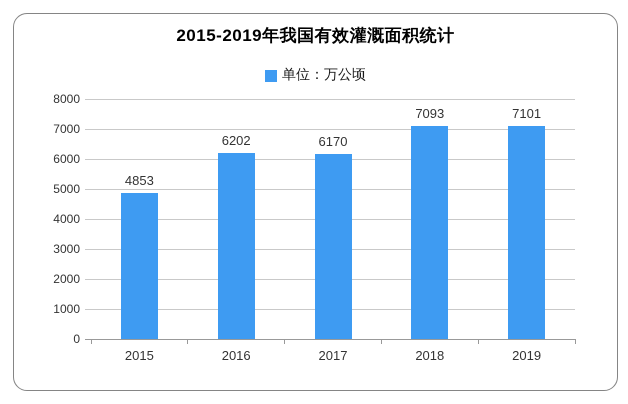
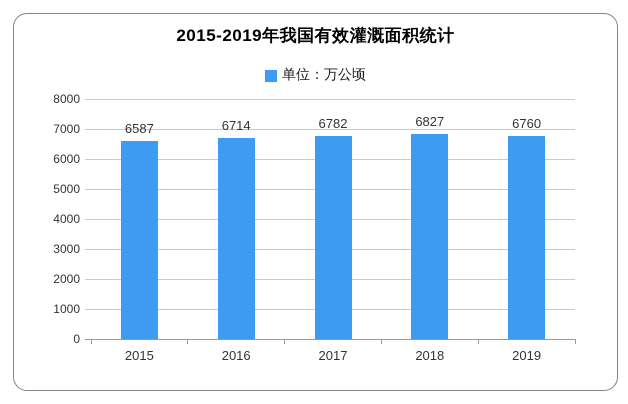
2015: 4853 -> 6587
2016: 6202 -> 6714
2017: 6170 -> 6782
2018: 7093 -> 6827
2019: 7101 -> 6760
